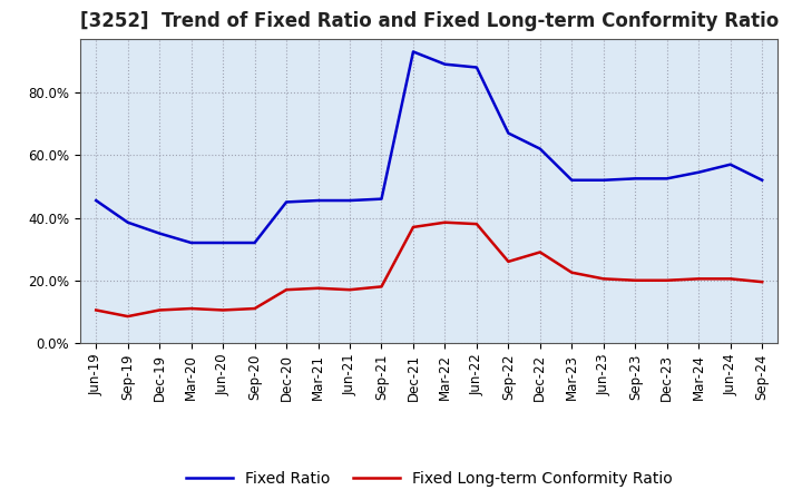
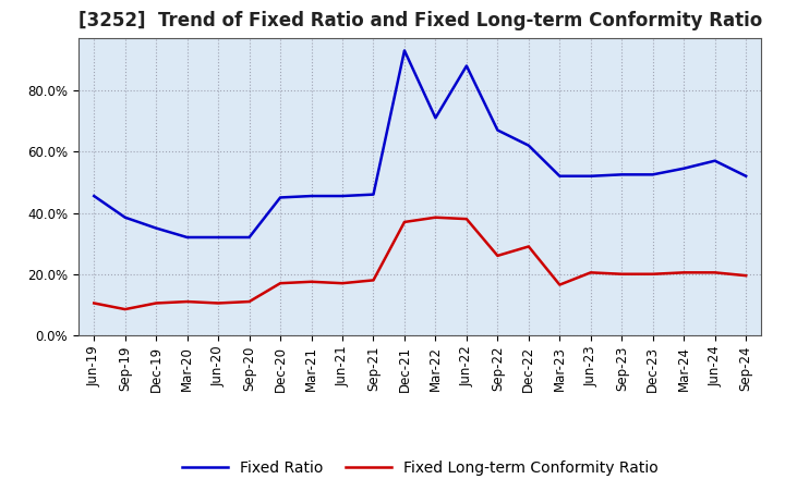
Fixed Ratio/Mar-22: 89.0% -> 71.0%
Fixed Long-term Conformity Ratio/Mar-23: 22.5% -> 16.5%
